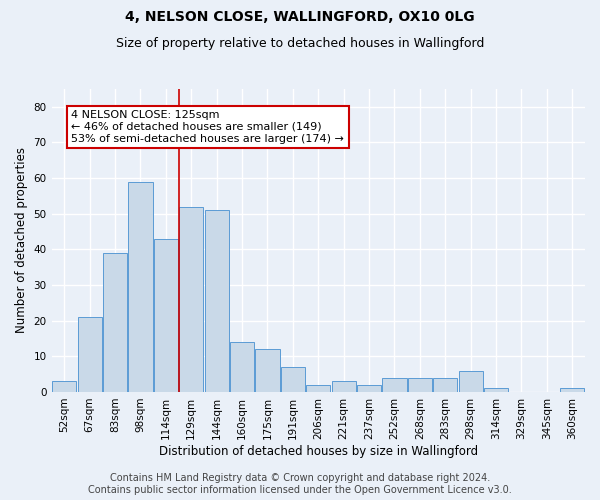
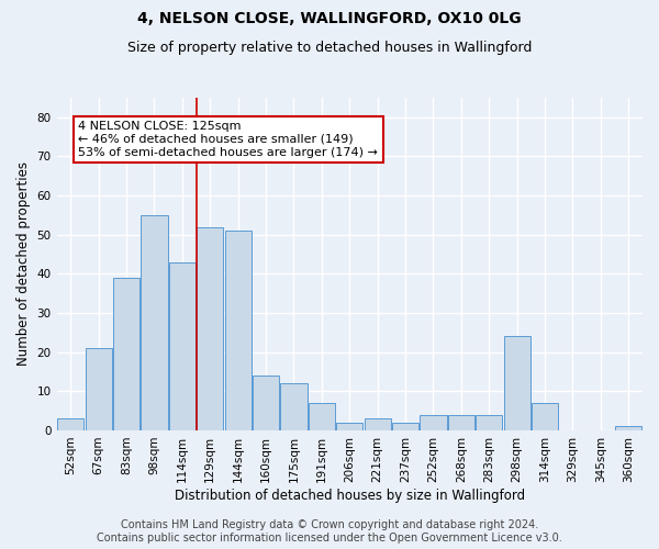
98sqm: 59 -> 55
298sqm: 6 -> 24
314sqm: 1 -> 7
